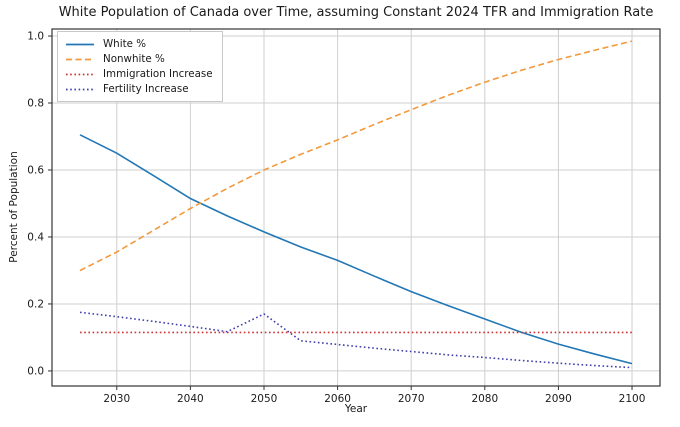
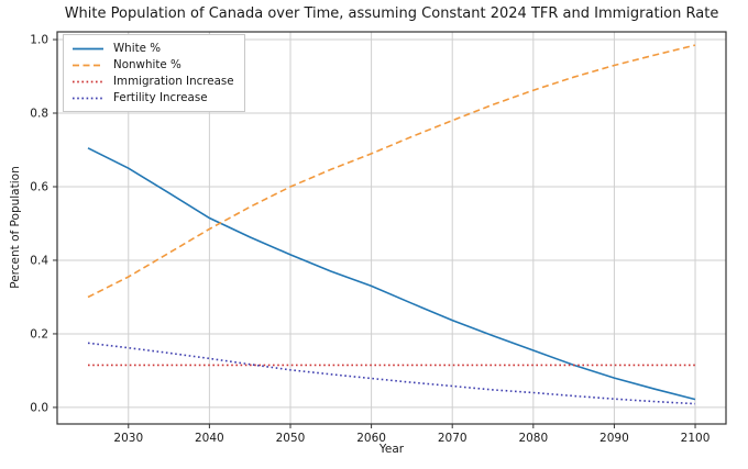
Fertility Increase/2050: 0.17 -> 0.10
